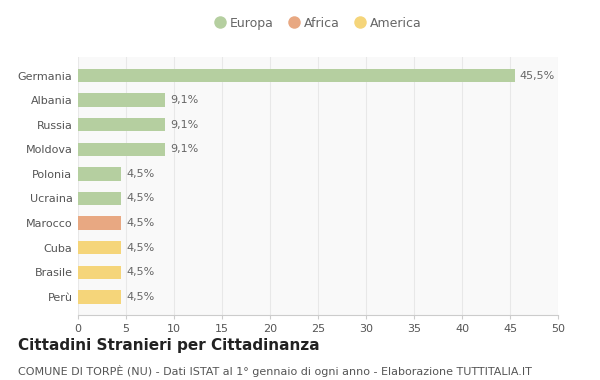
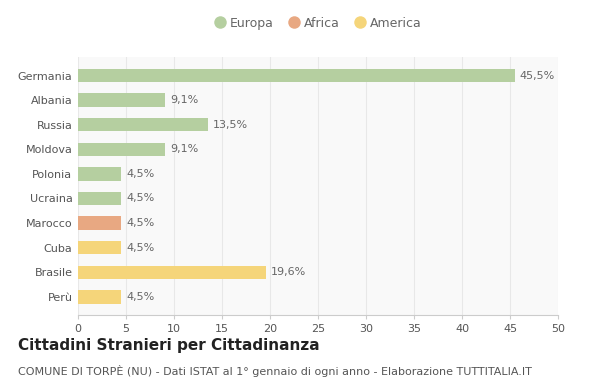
Russia: 9,1% -> 13,5%
Brasile: 4,5% -> 19,6%
